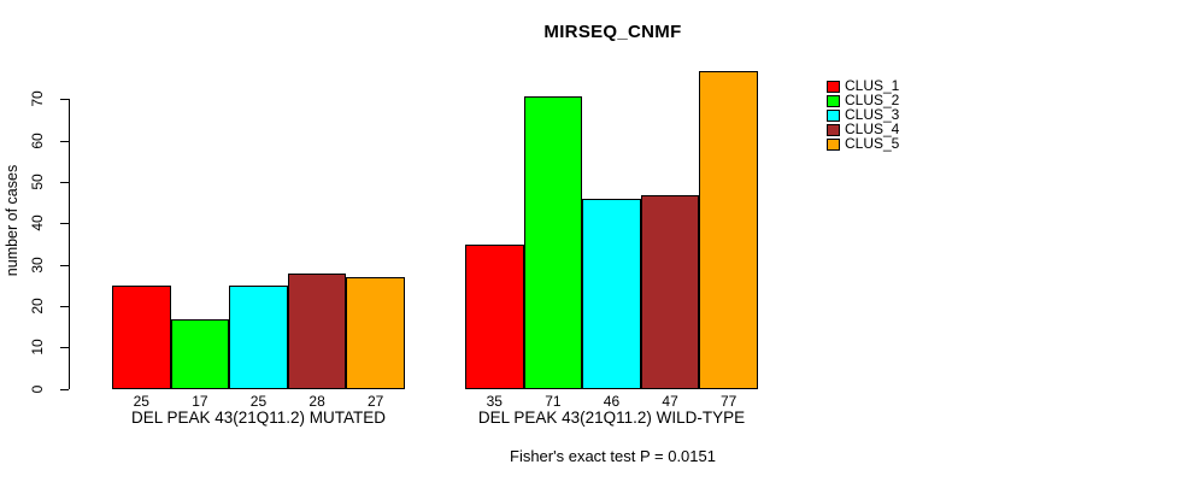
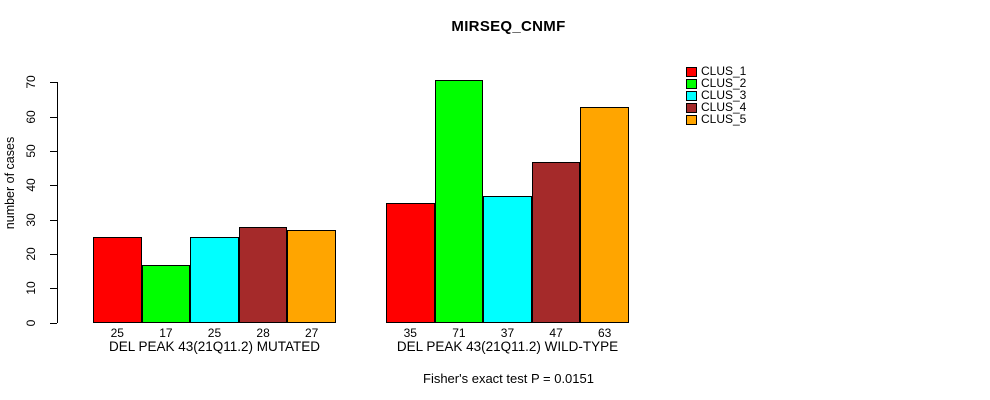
CLUS_3/DEL PEAK 43(21Q11.2) WILD-TYPE: 46 -> 37
CLUS_5/DEL PEAK 43(21Q11.2) WILD-TYPE: 77 -> 63
